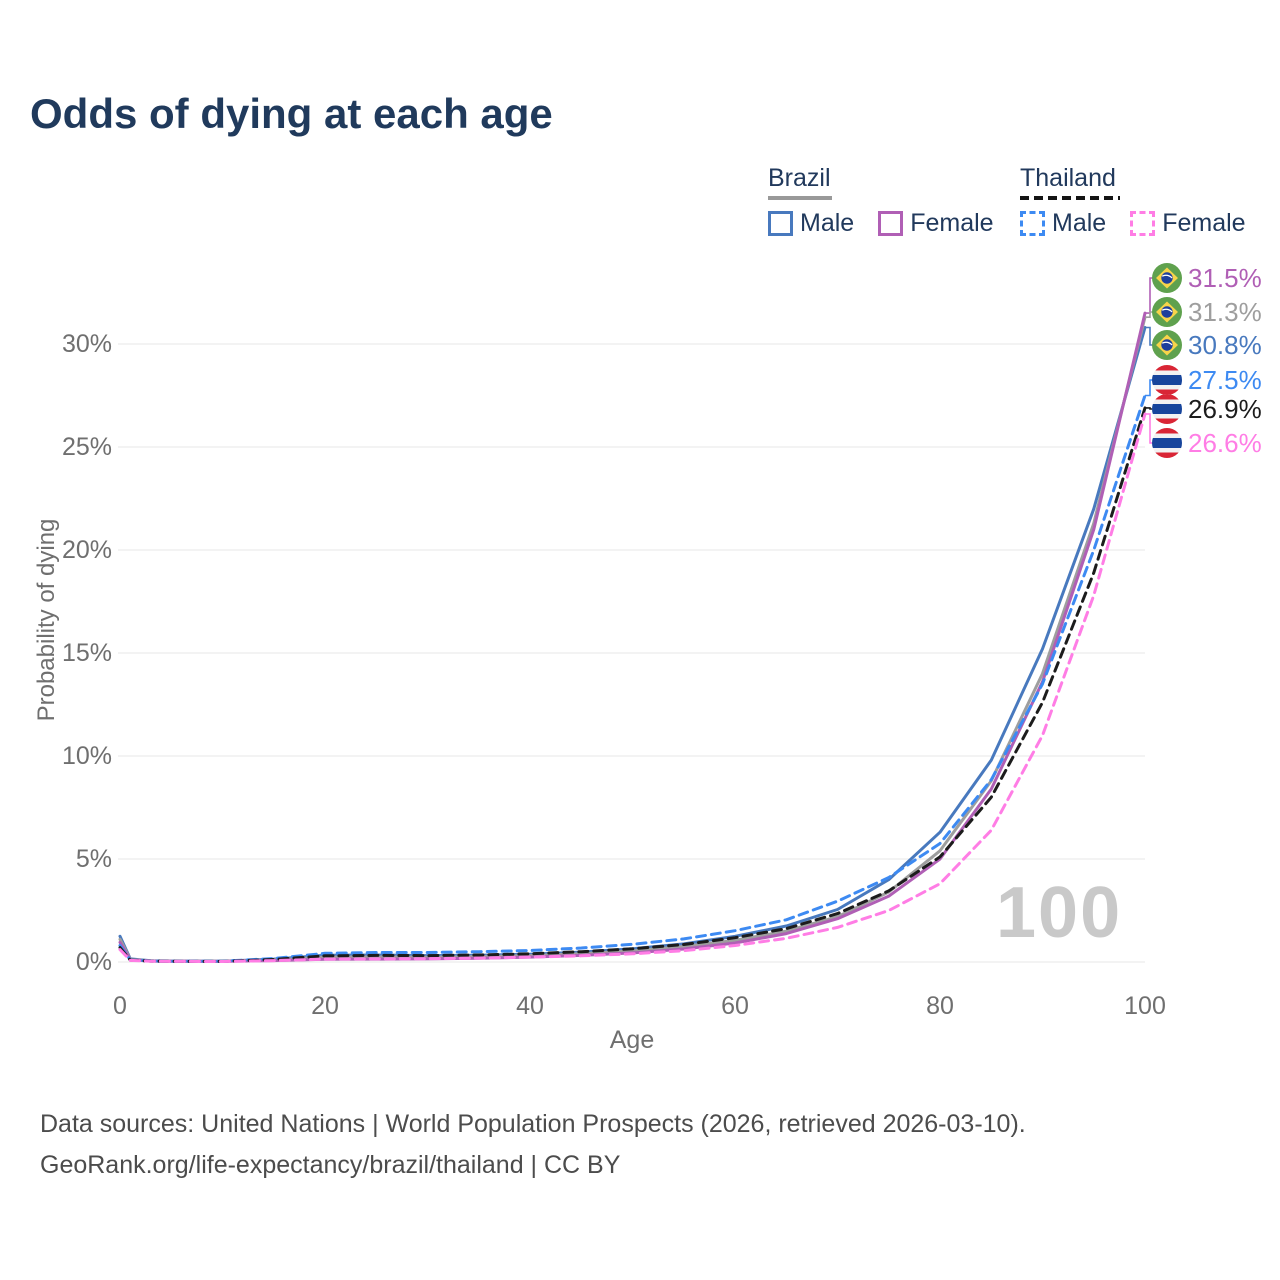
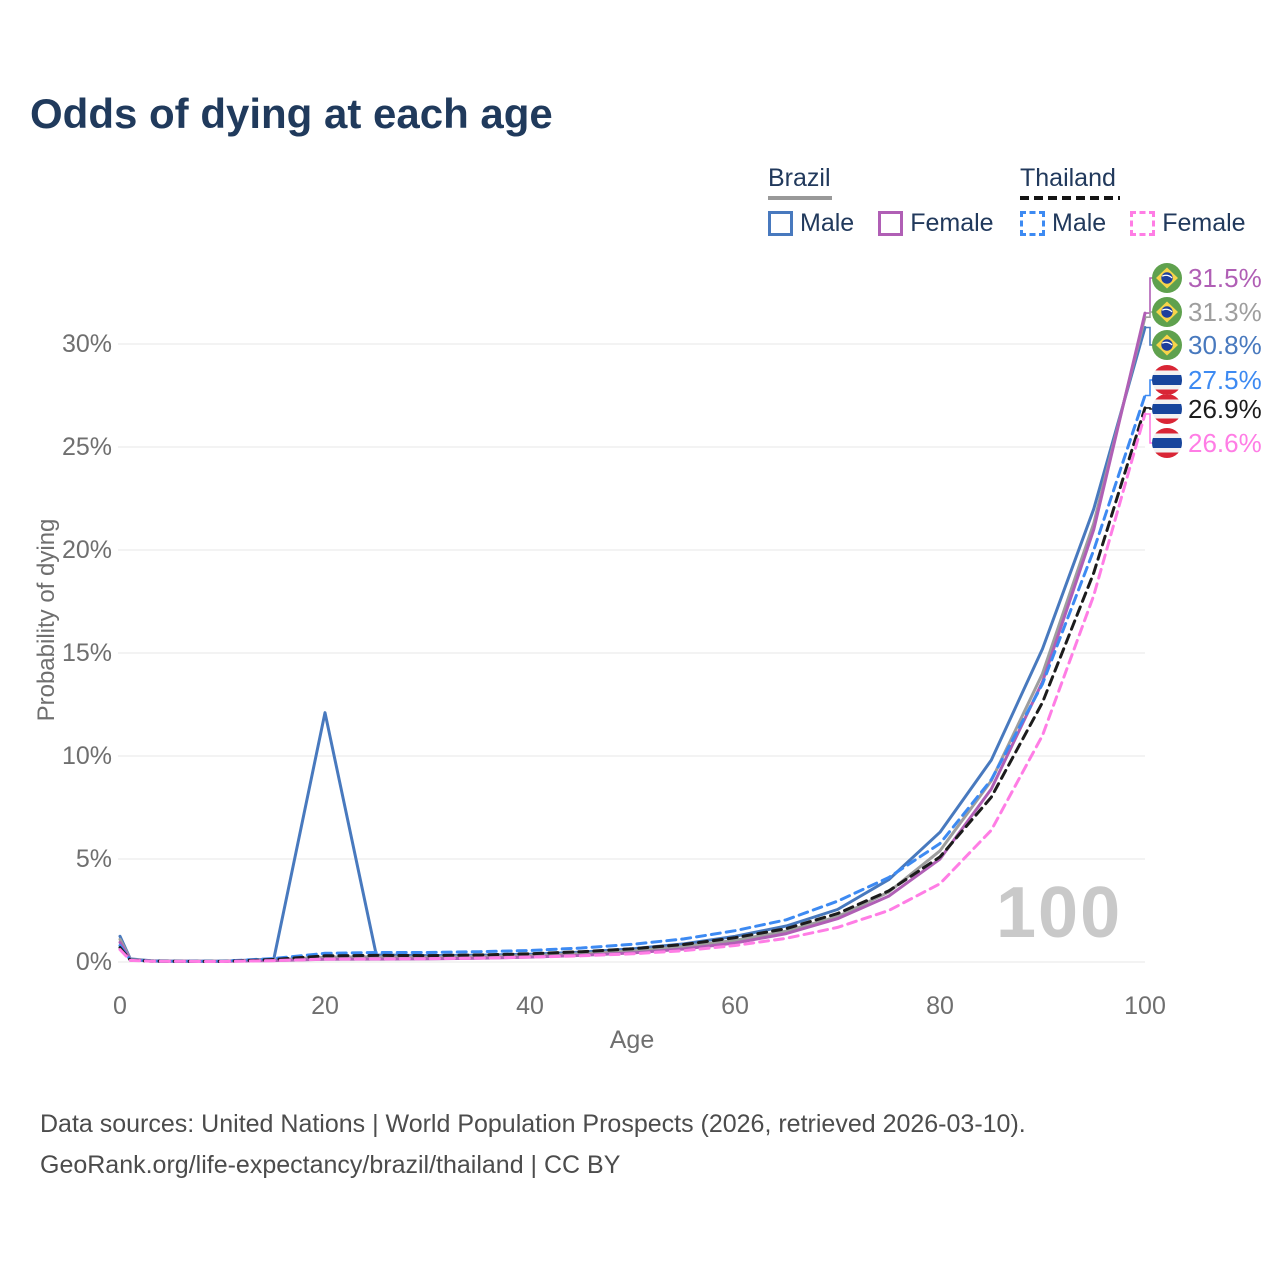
Brazil Male/20: 0.3% -> 12.1%
